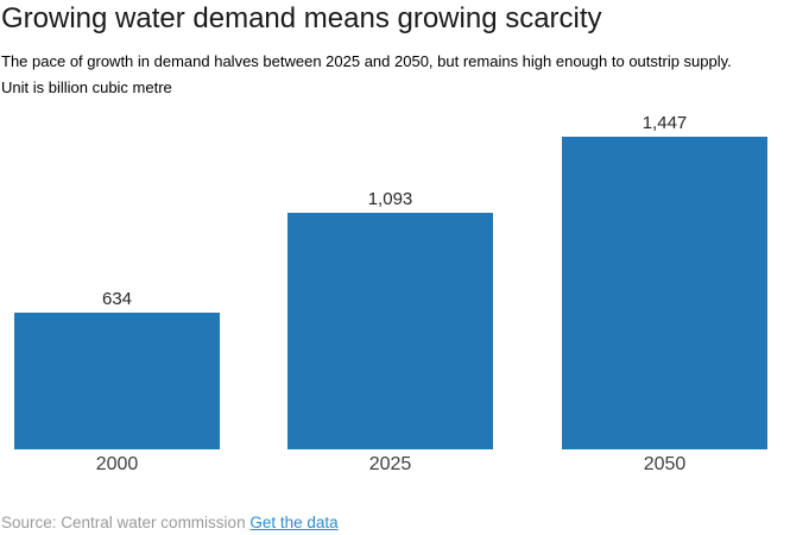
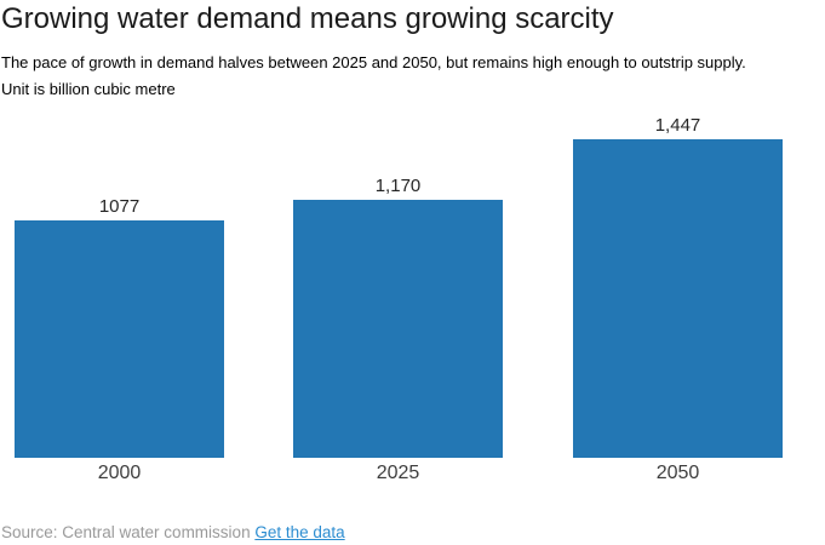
2000: 634 -> 1077
2025: 1,093 -> 1,170
